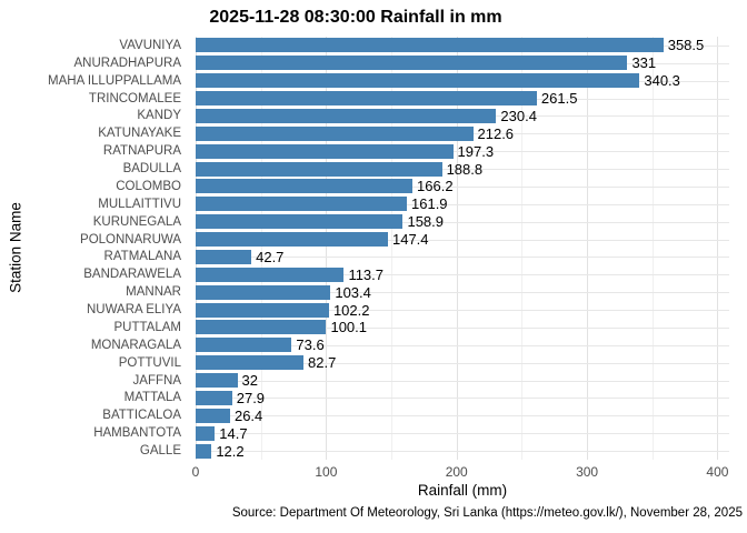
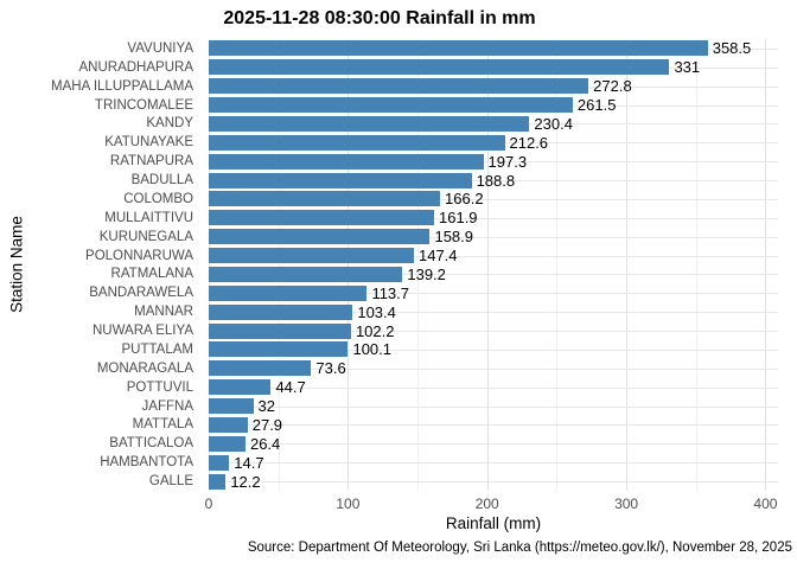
MAHA ILLUPPALLAMA: 340.3 -> 272.8
RATMALANA: 42.7 -> 139.2
POTTUVIL: 82.7 -> 44.7
